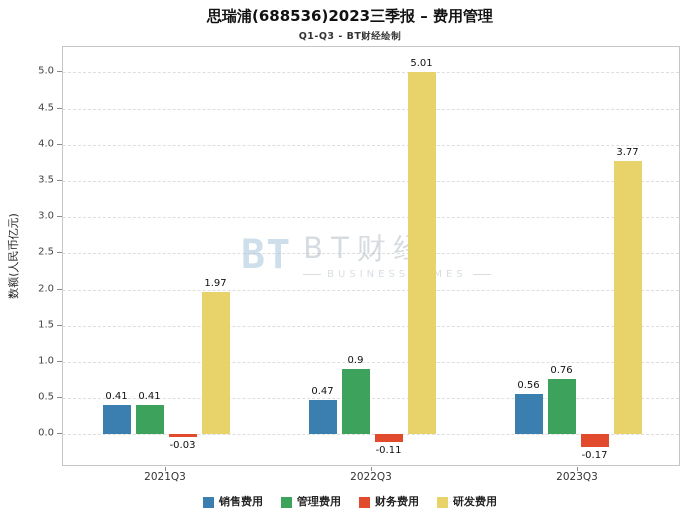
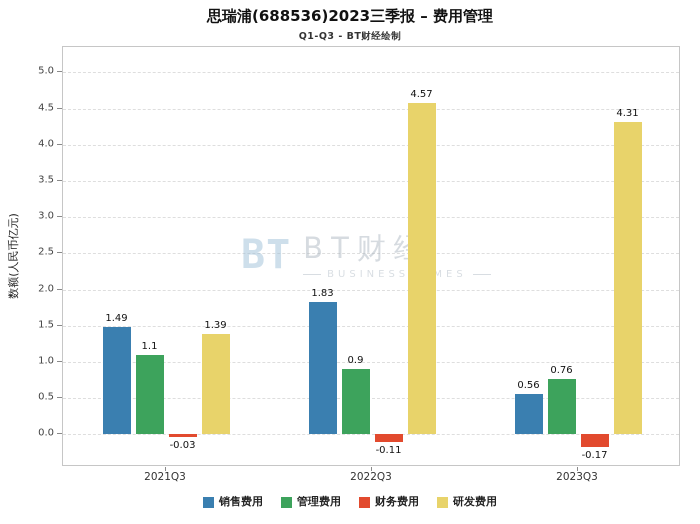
销售费用/2021Q3: 0.41 -> 1.49
管理费用/2021Q3: 0.41 -> 1.1
研发费用/2021Q3: 1.97 -> 1.39
销售费用/2022Q3: 0.47 -> 1.83
研发费用/2022Q3: 5.01 -> 4.57
研发费用/2023Q3: 3.77 -> 4.31
